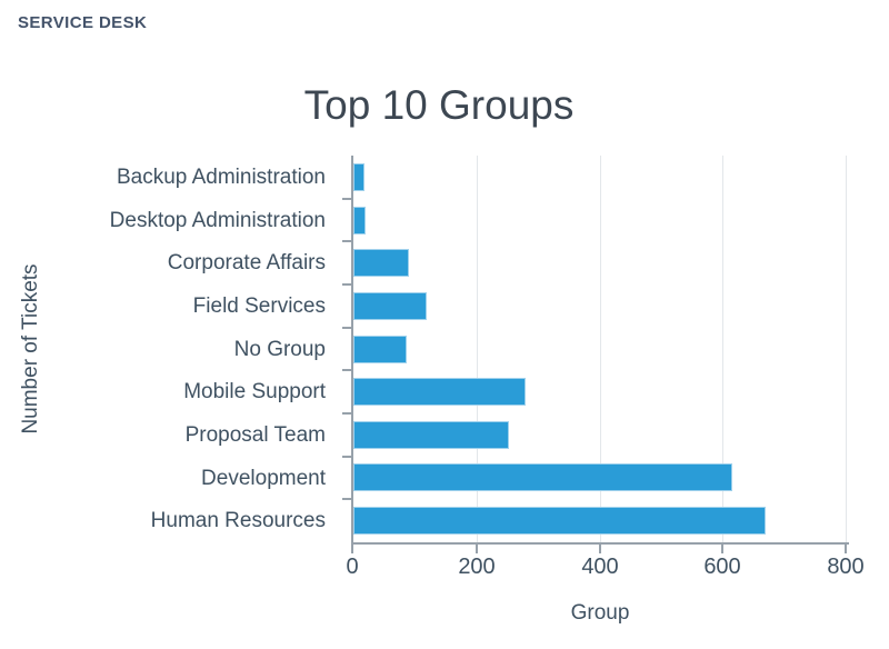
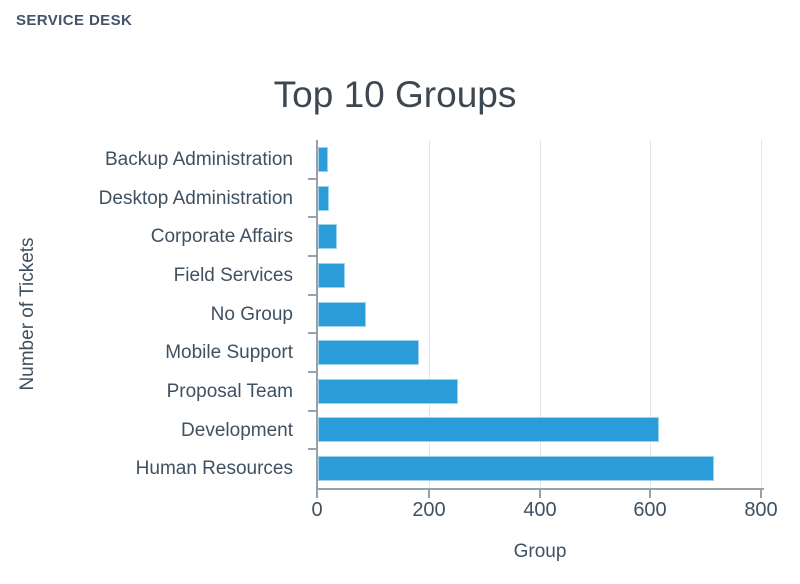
Corporate Affairs: 90 -> 30
Field Services: 120 -> 50
Mobile Support: 280 -> 180
Human Resources: 670 -> 720
